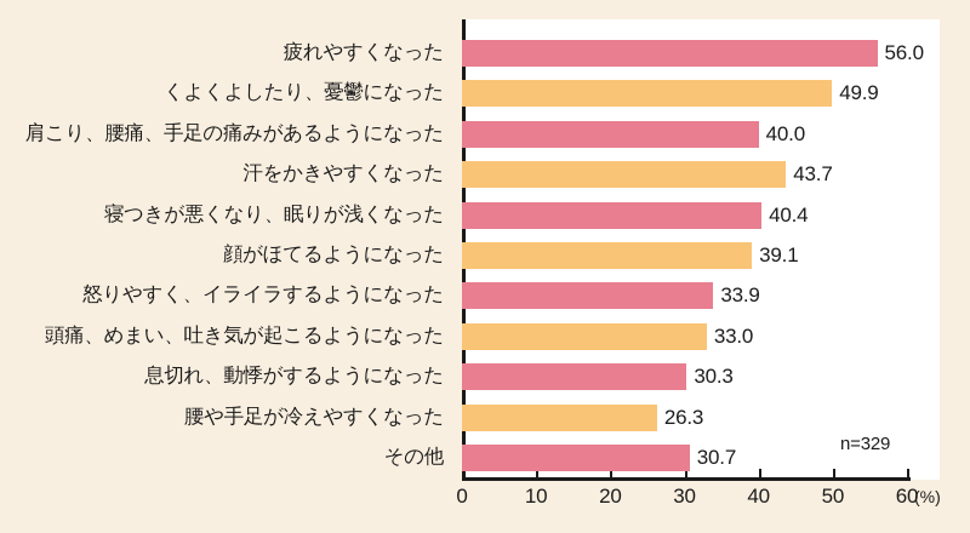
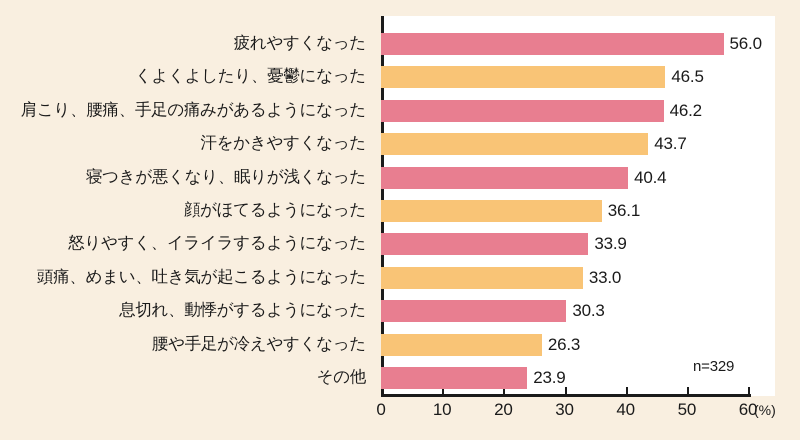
くよくよしたり、憂鬱になった: 49.9 -> 46.5
肩こり、腰痛、手足の痛みがあるようになった: 40.0 -> 46.2
顔がほてるようになった: 39.1 -> 36.1
その他: 30.7 -> 23.9
